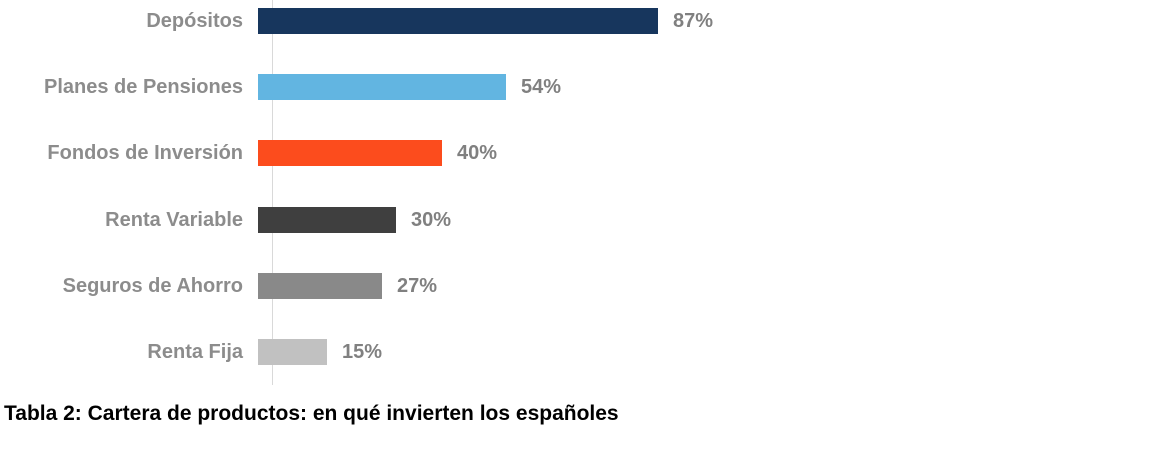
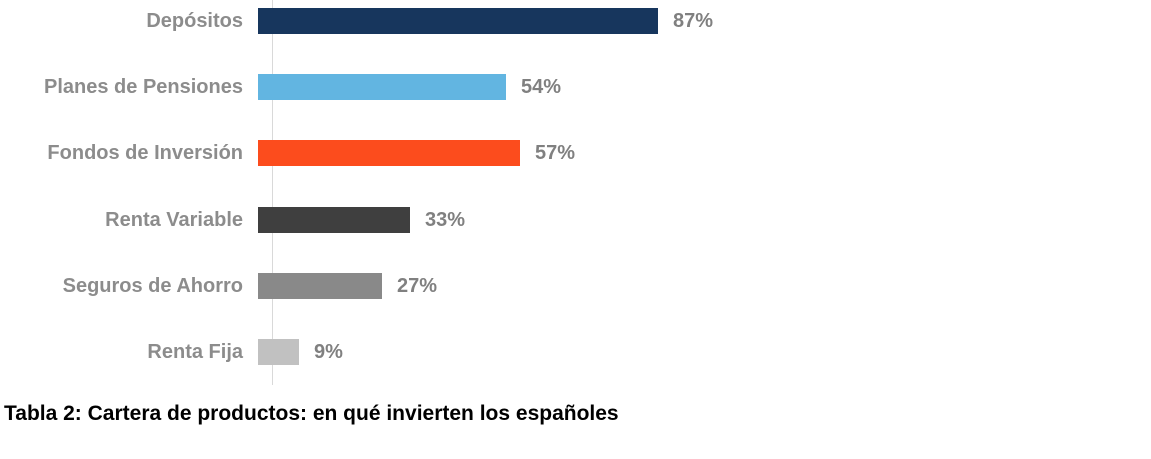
Fondos de Inversión: 40% -> 57%
Renta Variable: 30% -> 33%
Renta Fija: 15% -> 9%
